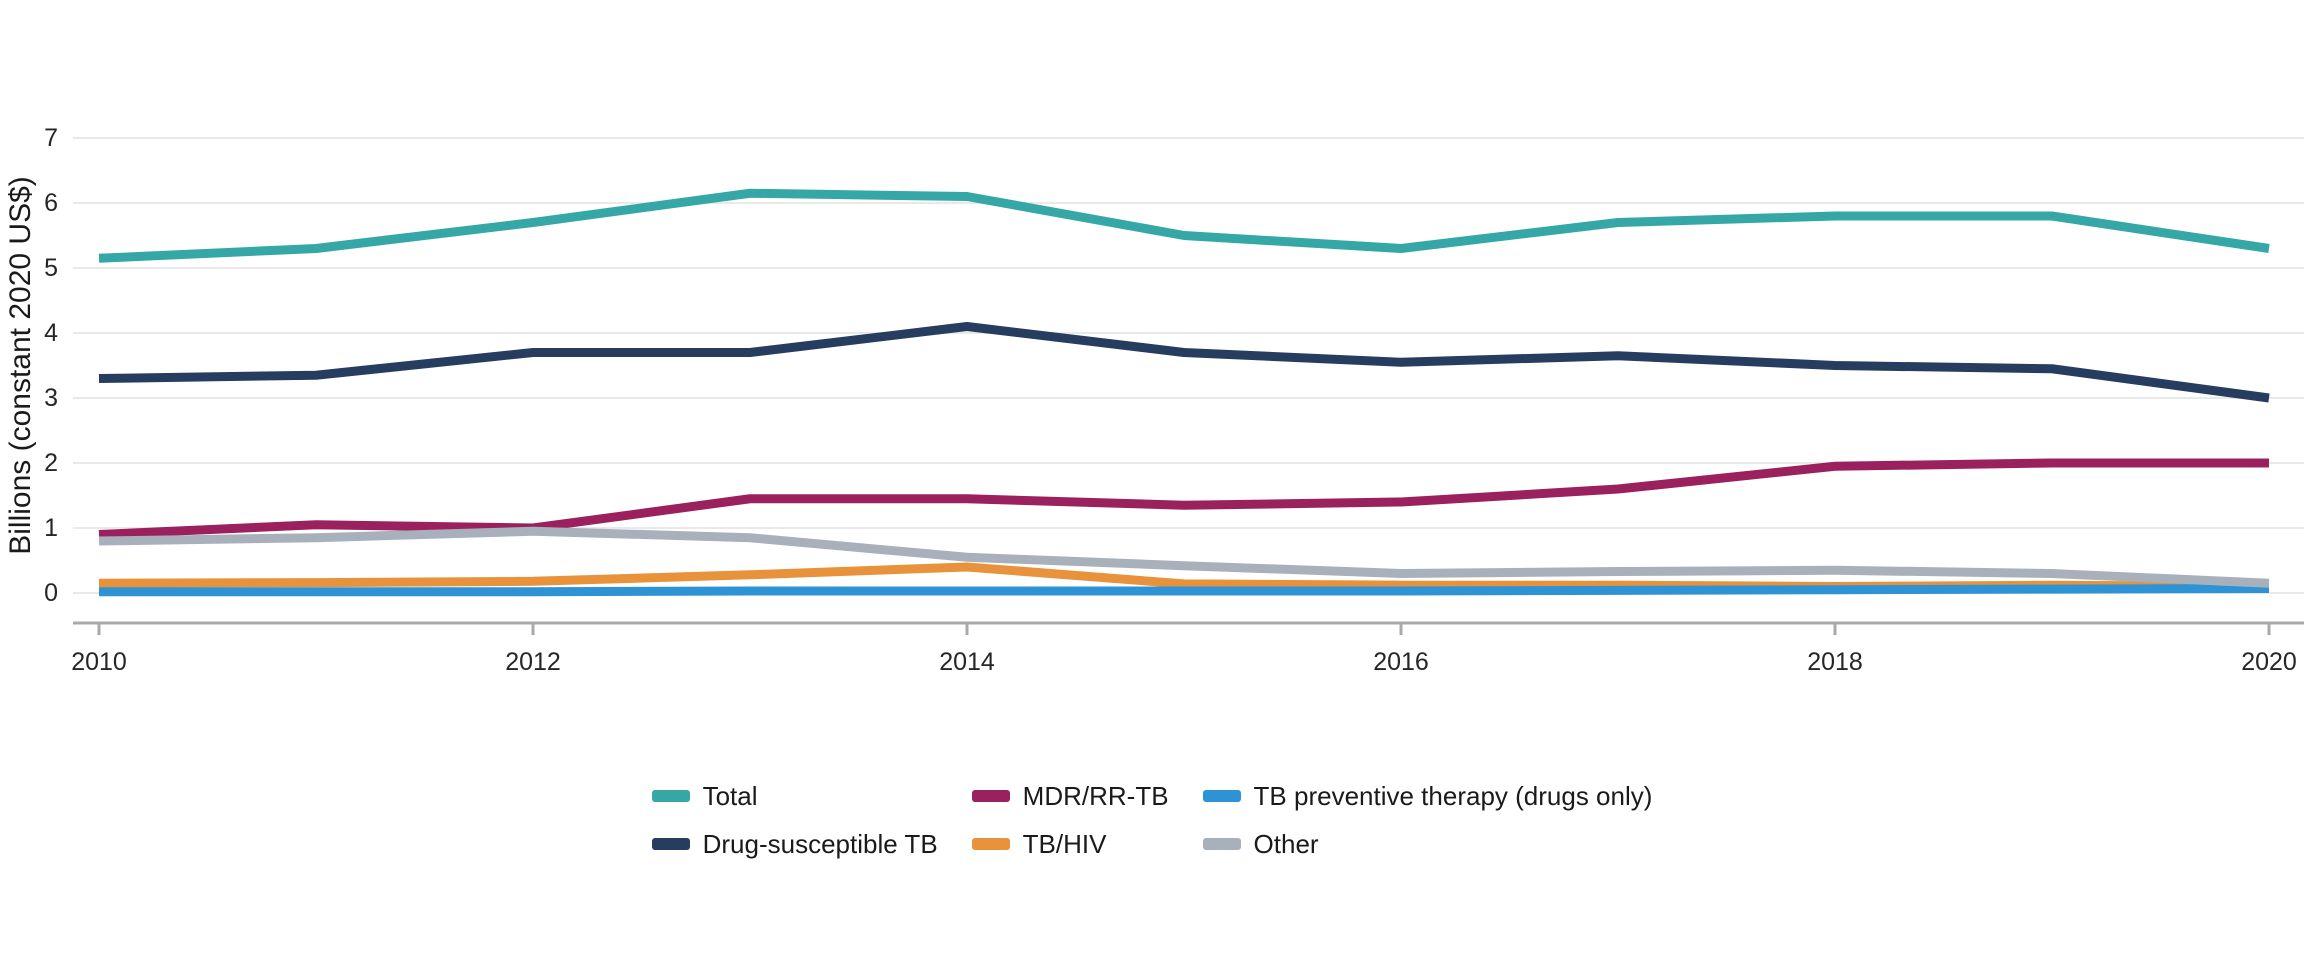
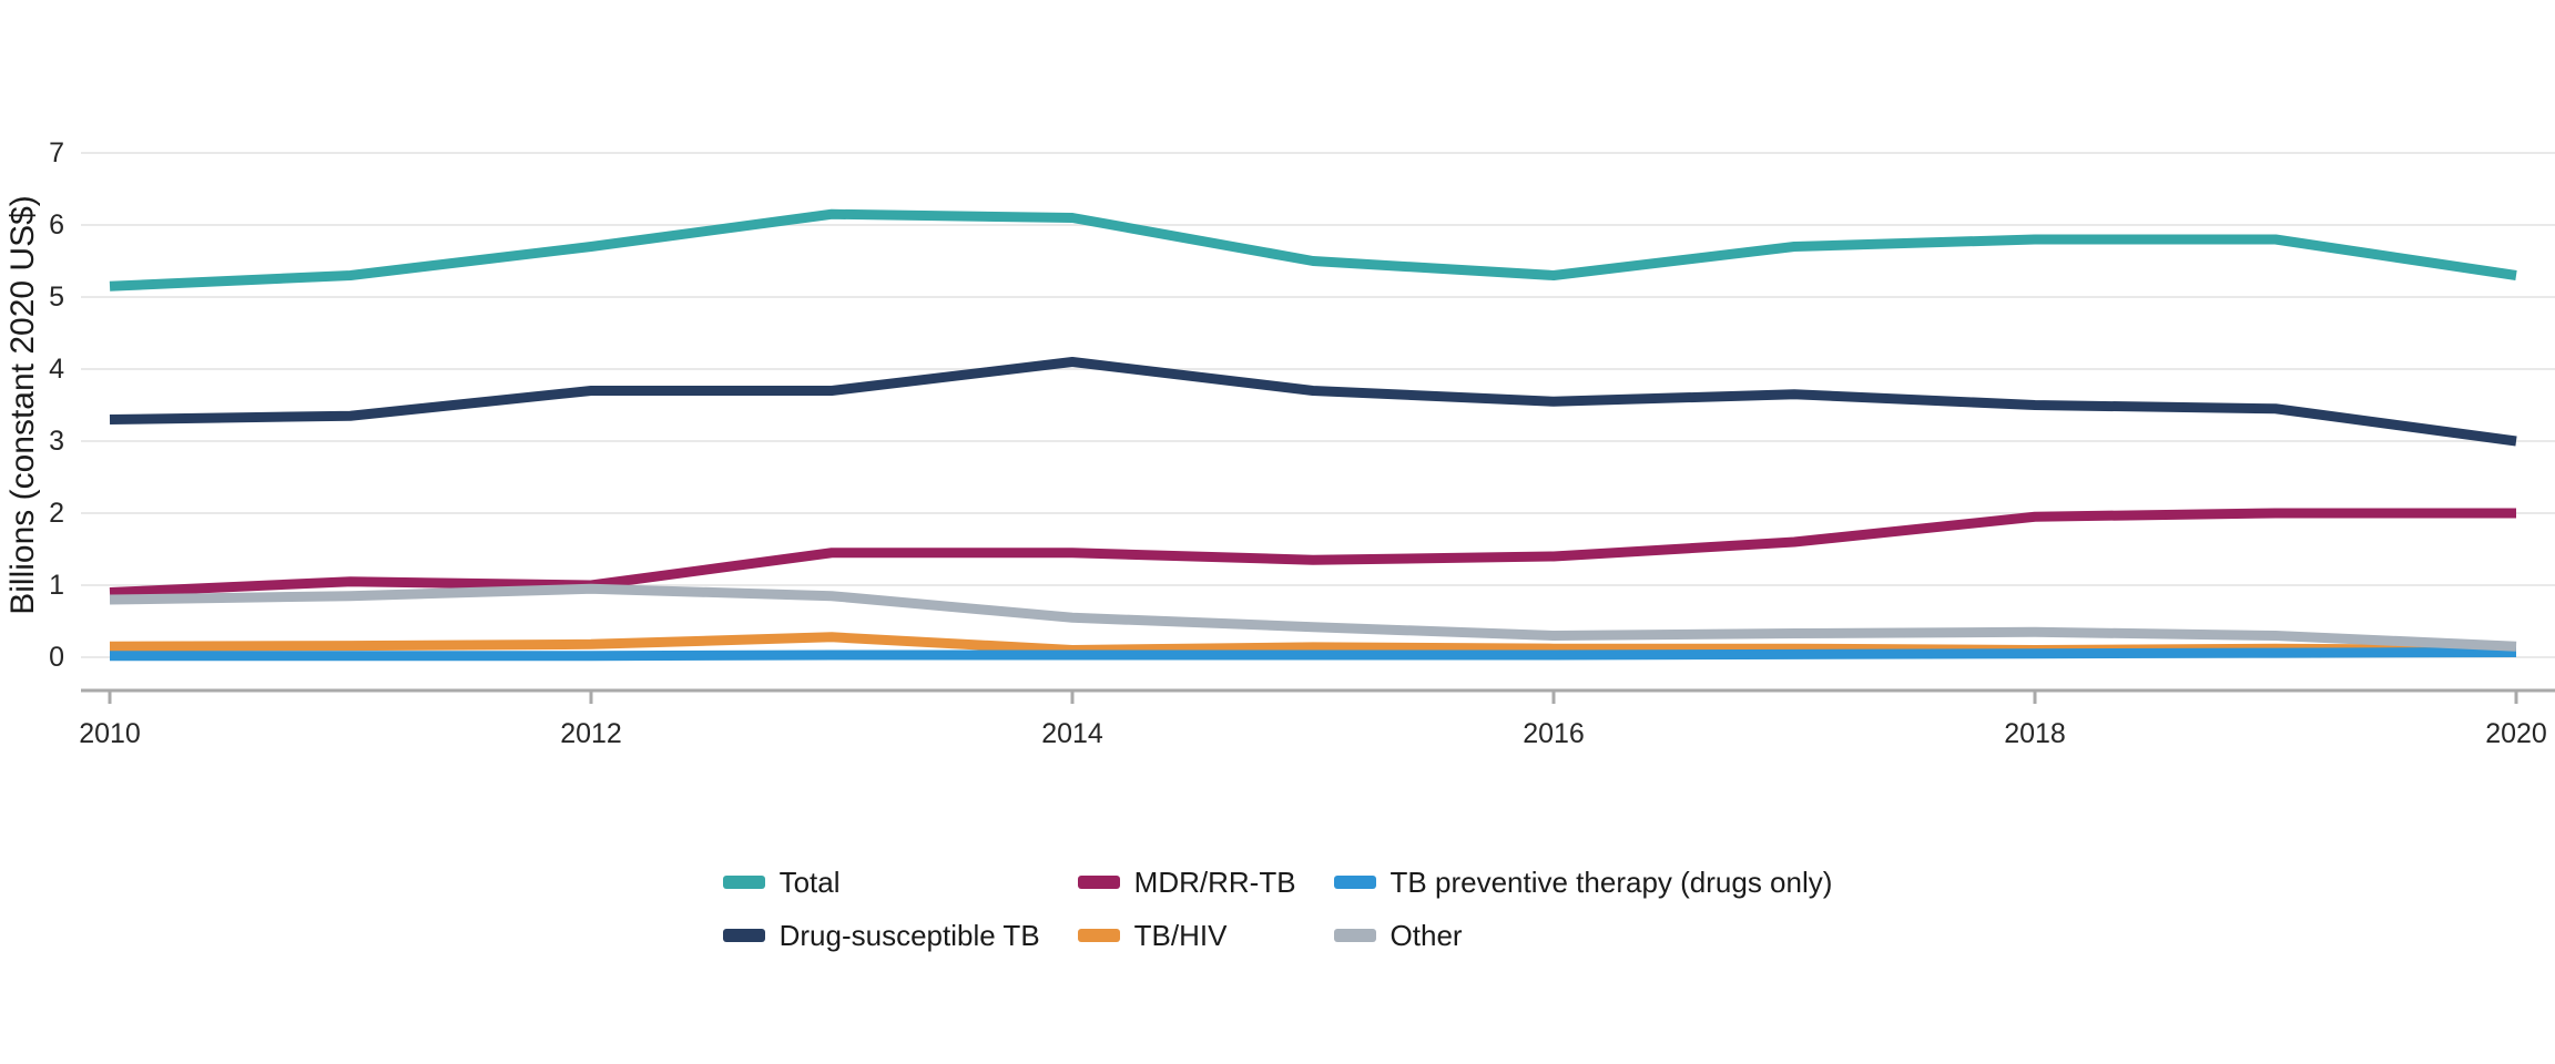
TB/HIV/2014: 0.4 -> 0.1
